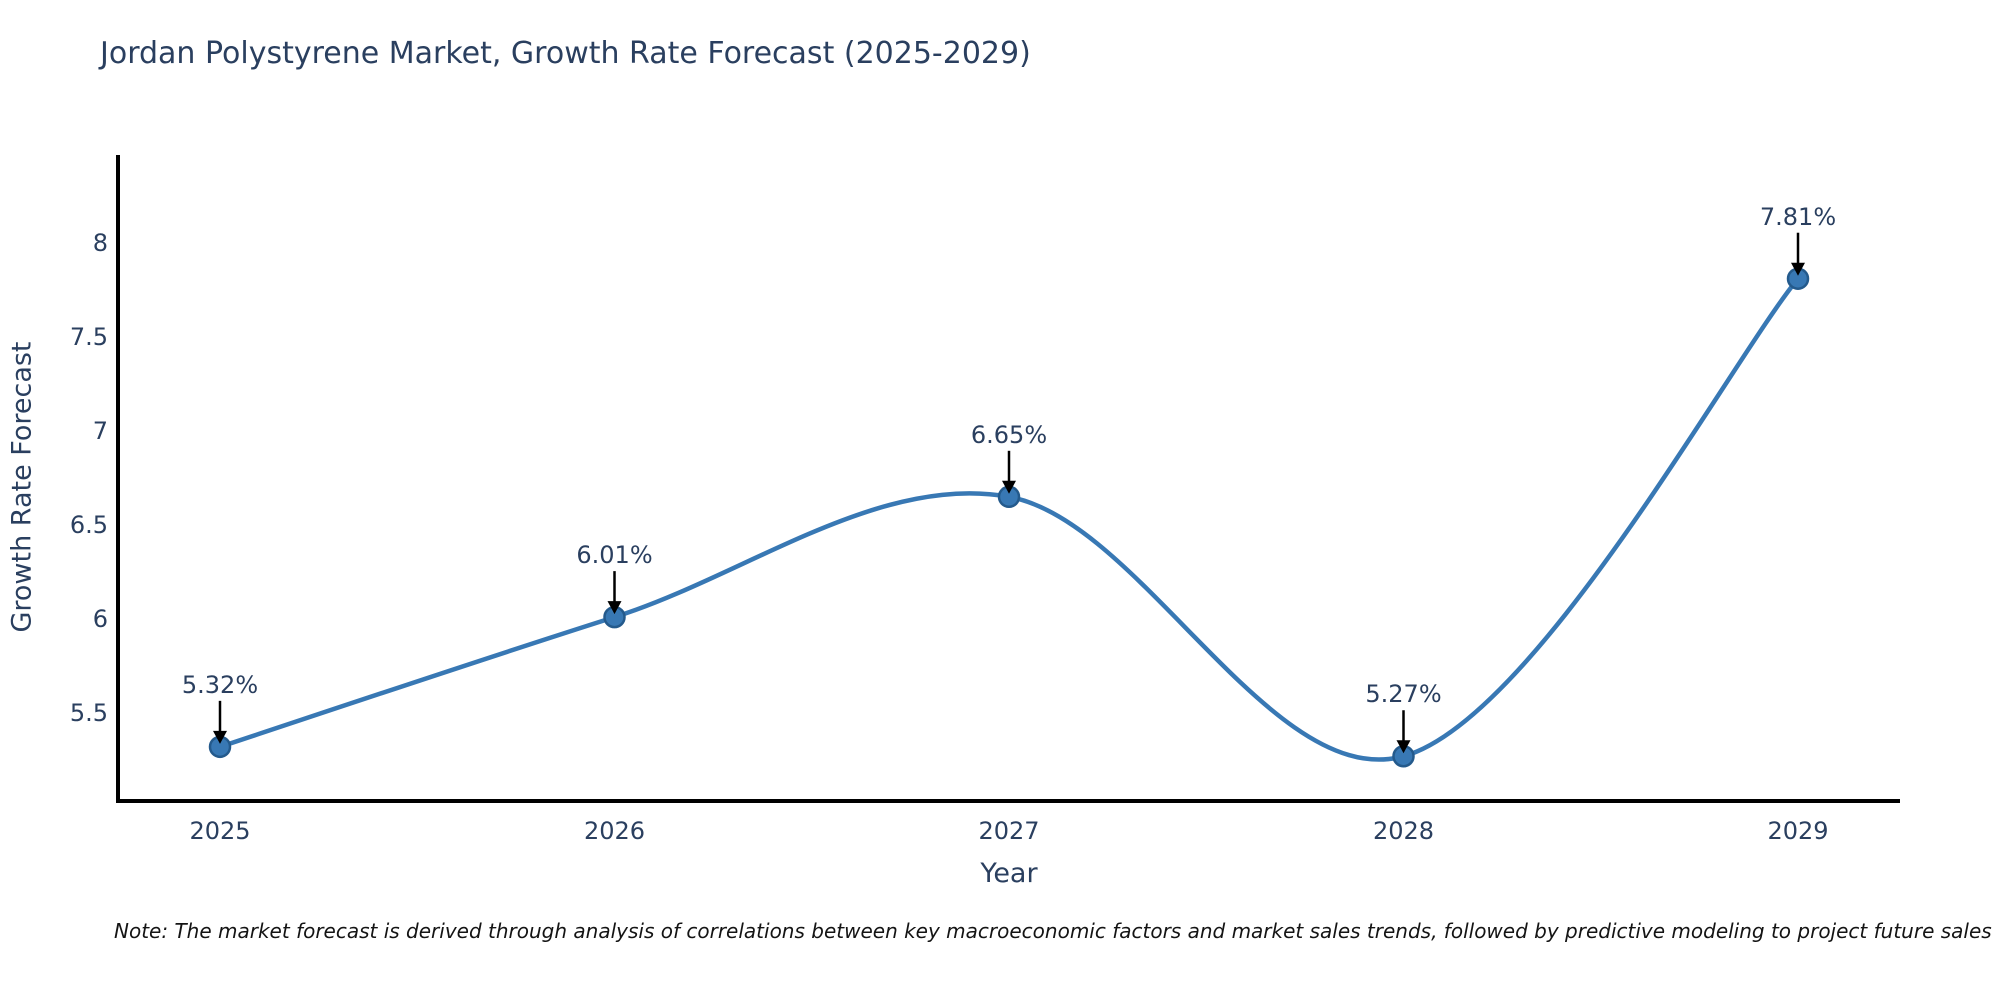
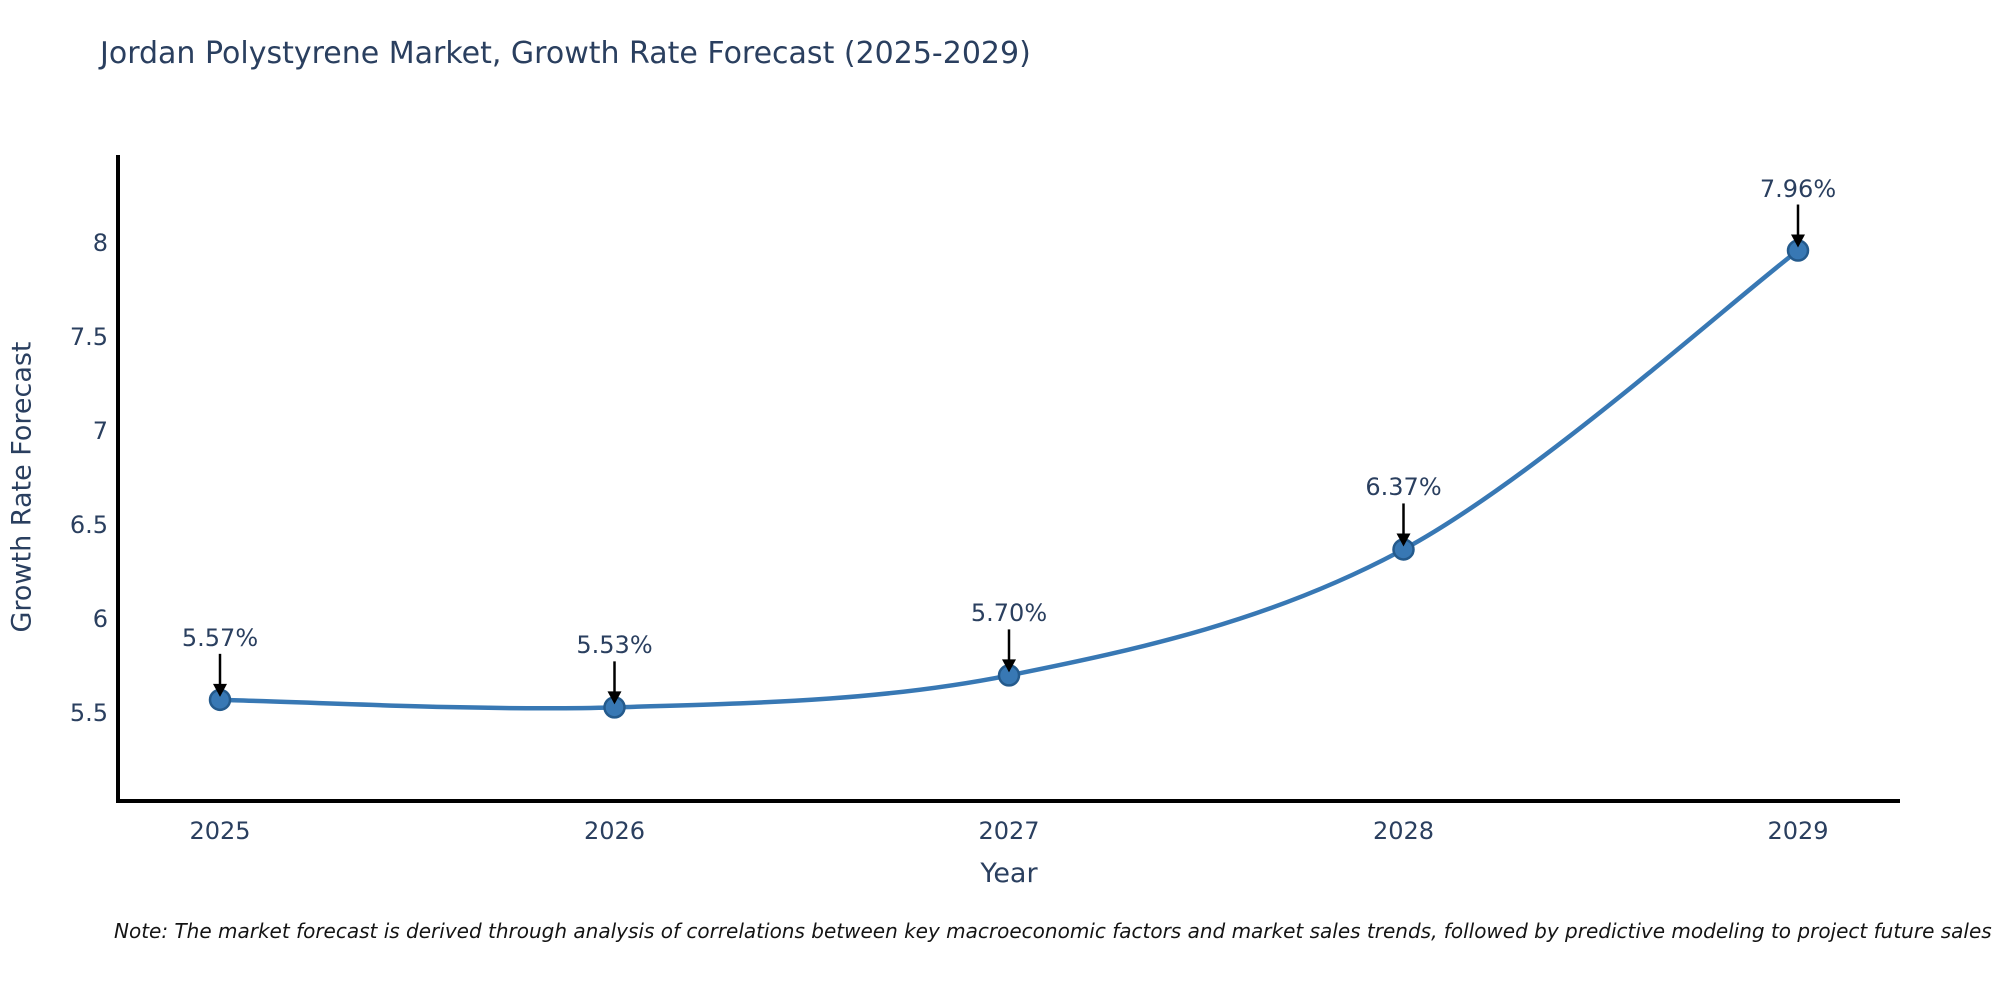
2025: 5.32% -> 5.57%
2026: 6.01% -> 5.53%
2027: 6.65% -> 5.70%
2028: 5.27% -> 6.37%
2029: 7.81% -> 7.96%
